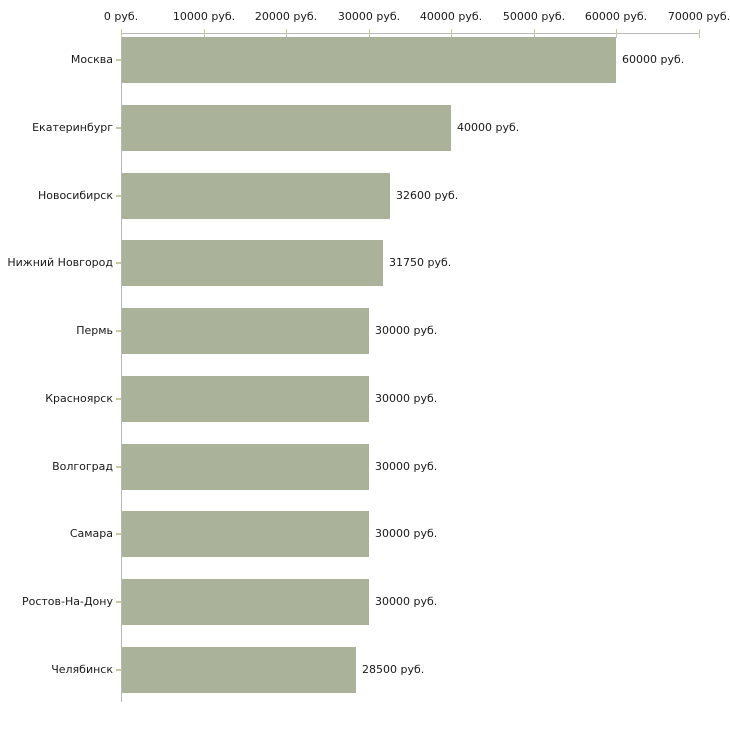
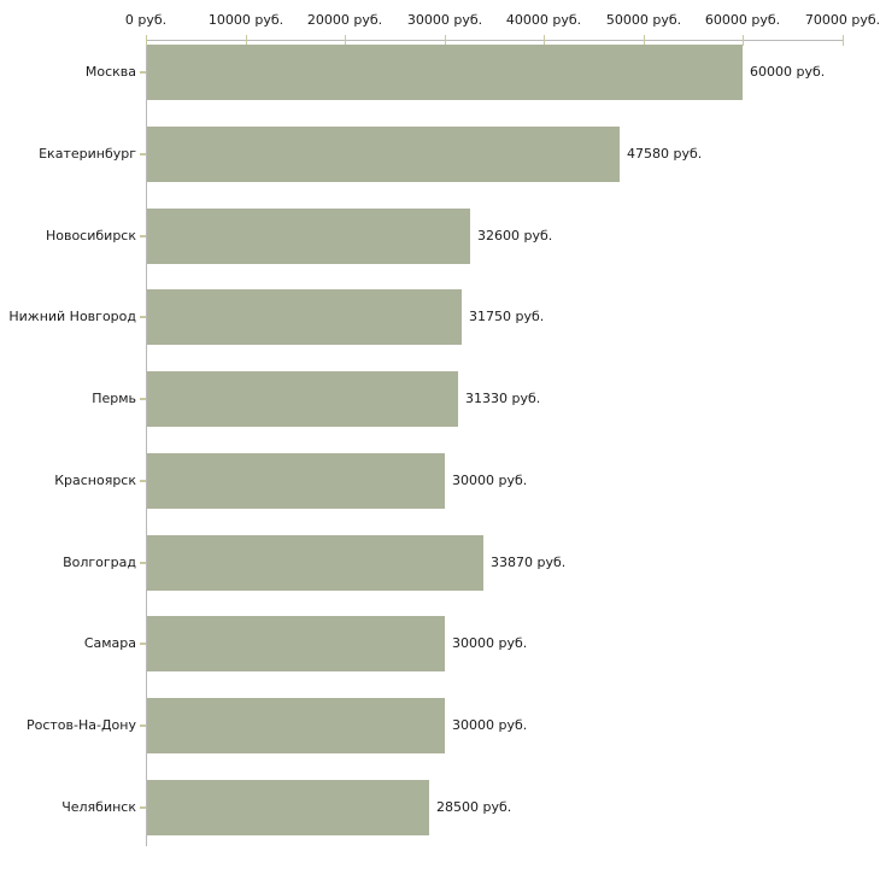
Екатеринбург: 40000 -> 47580
Пермь: 30000 -> 31330
Волгоград: 30000 -> 33870
